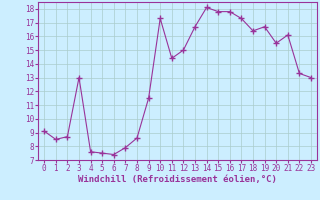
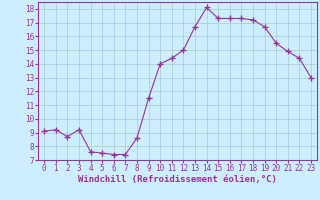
1: 8.5 -> 9.2
3: 13.0 -> 9.2
7: 7.9 -> 7.4
10: 17.3 -> 14.0
15: 17.8 -> 17.3
16: 17.8 -> 17.3
18: 16.4 -> 17.2
21: 16.1 -> 14.9
22: 13.3 -> 14.4
